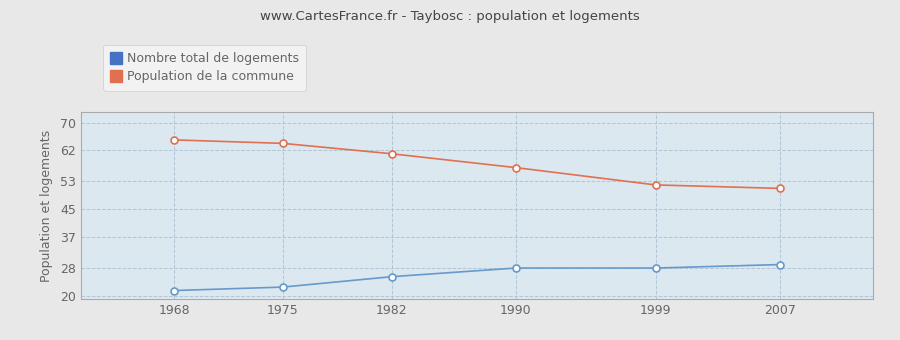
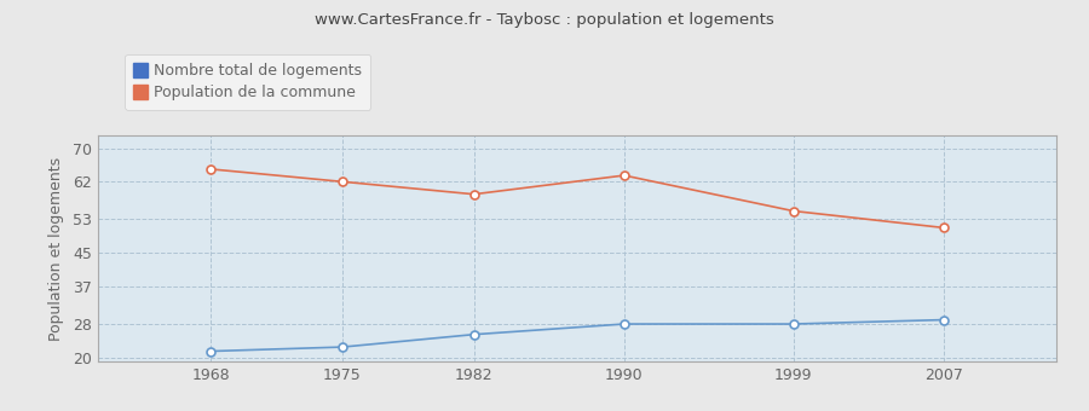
Population de la commune/1975: 64.0 -> 62.0
Population de la commune/1982: 61.0 -> 59.0
Population de la commune/1990: 57.0 -> 63.5
Population de la commune/1999: 52.0 -> 55.0
